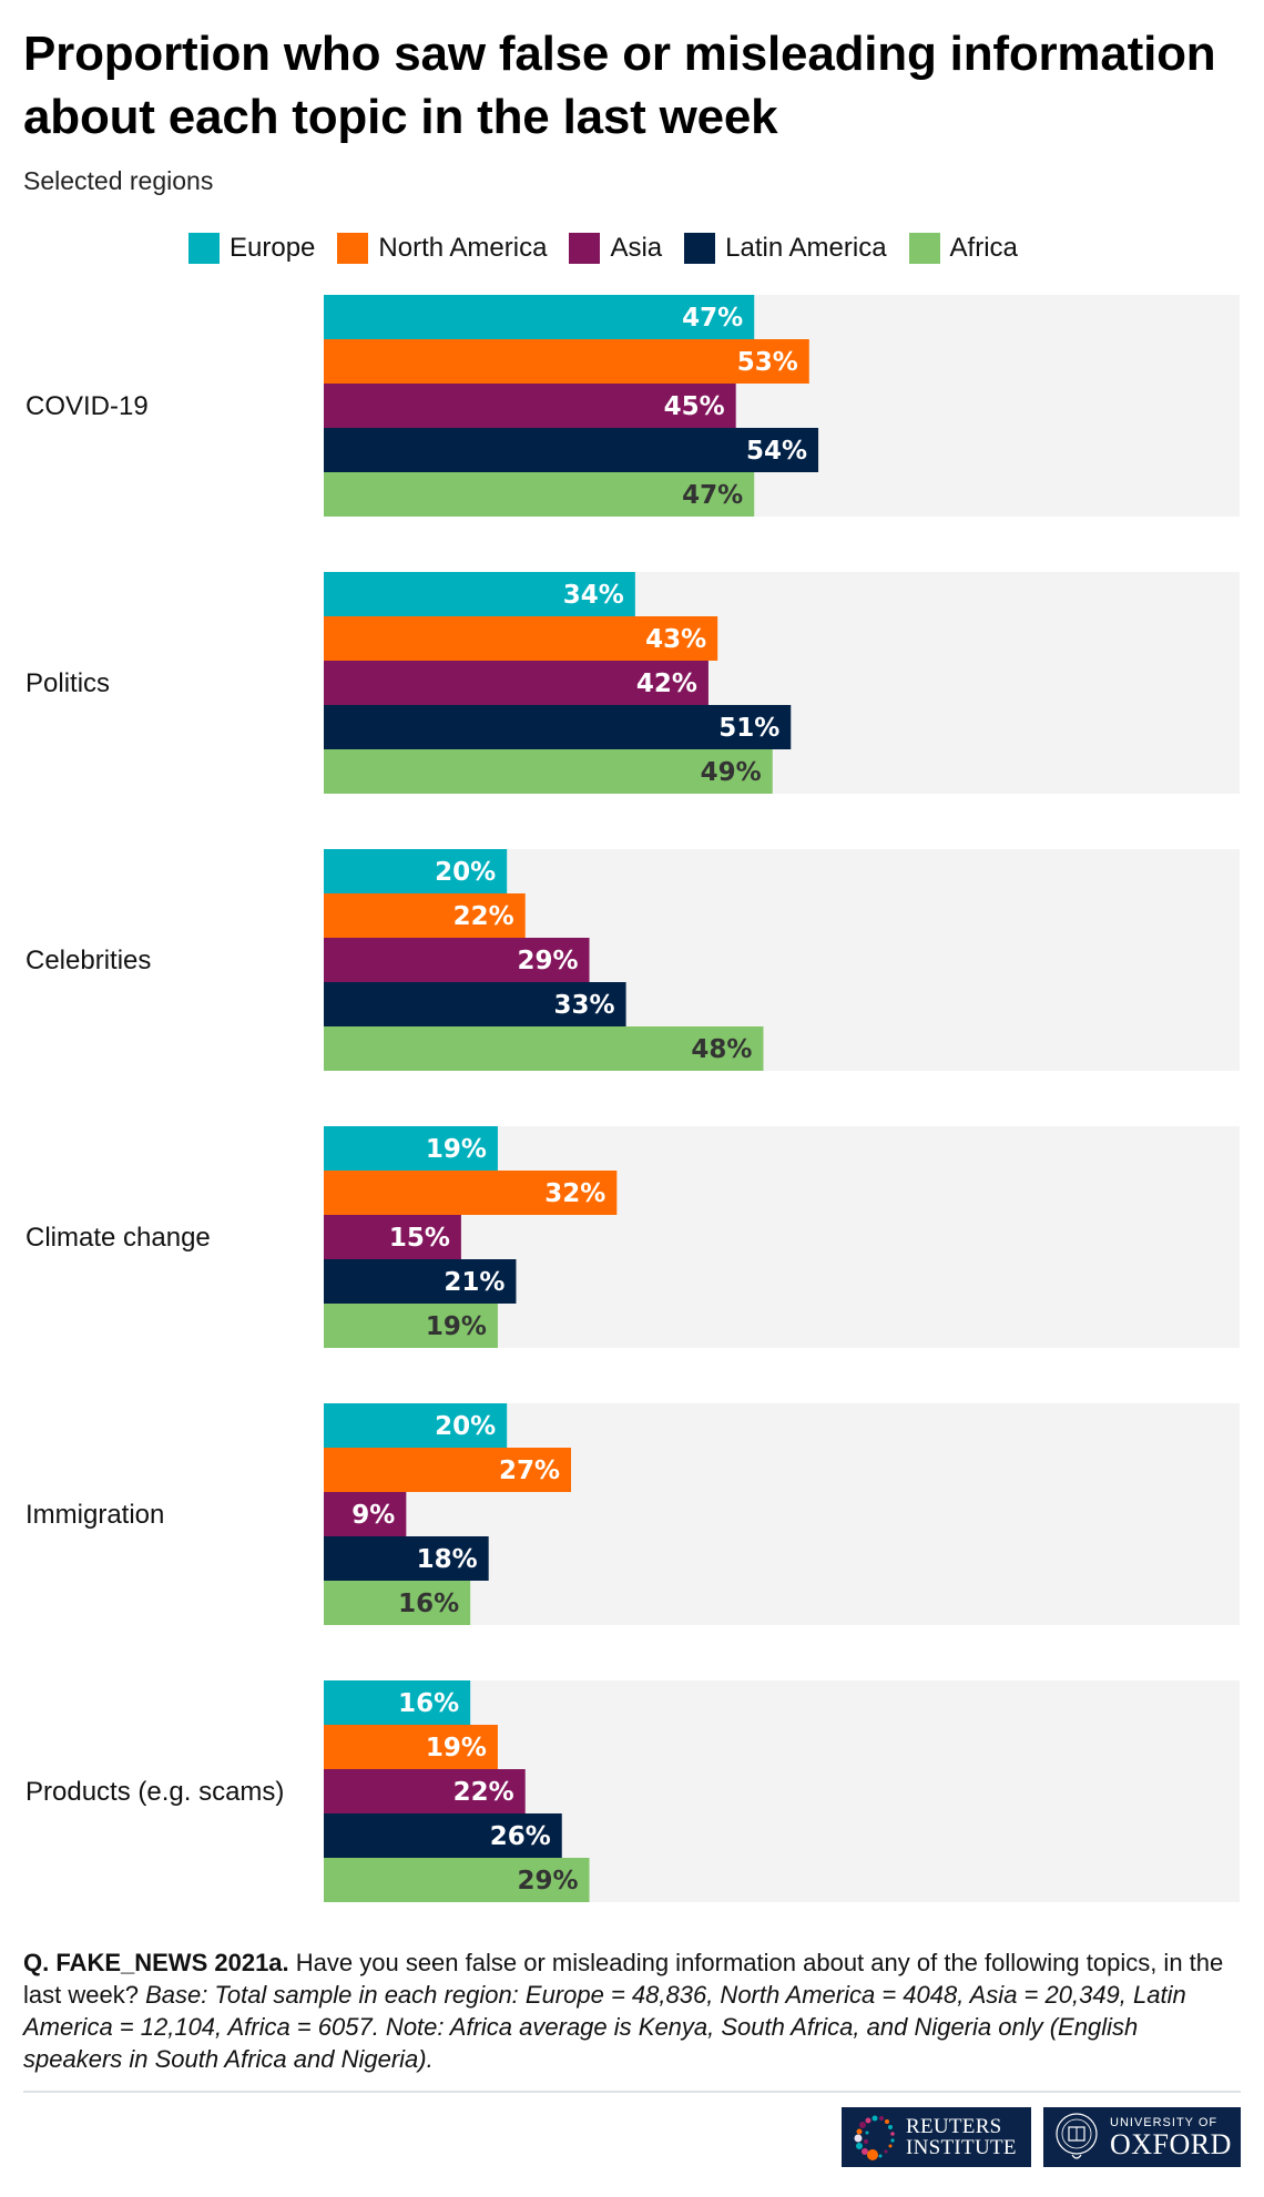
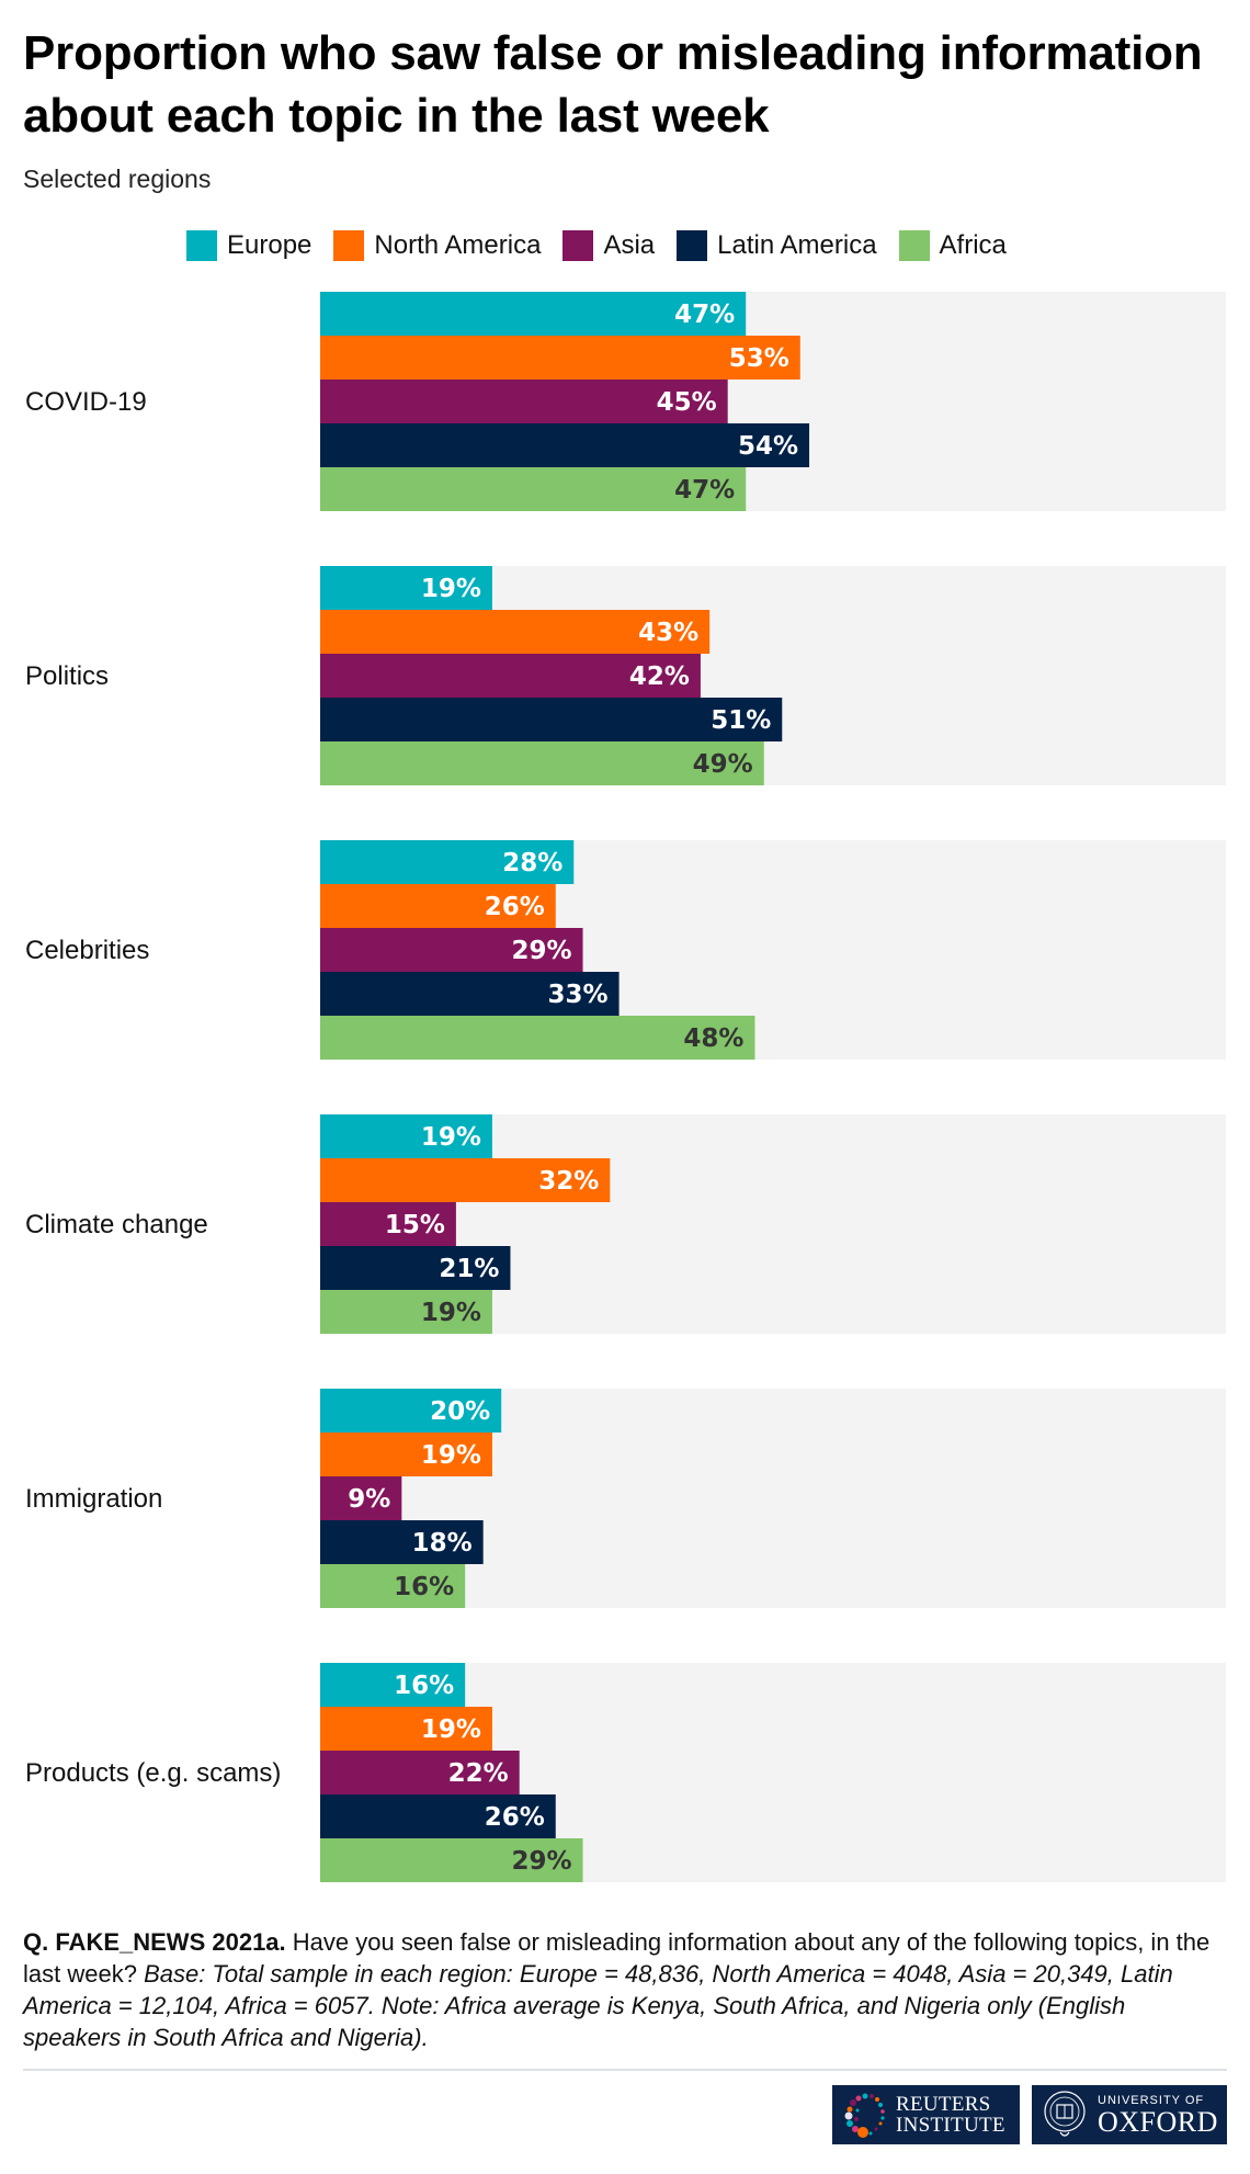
Europe/Politics: 34% -> 19%
Europe/Celebrities: 20% -> 28%
North America/Celebrities: 22% -> 26%
North America/Immigration: 27% -> 19%
